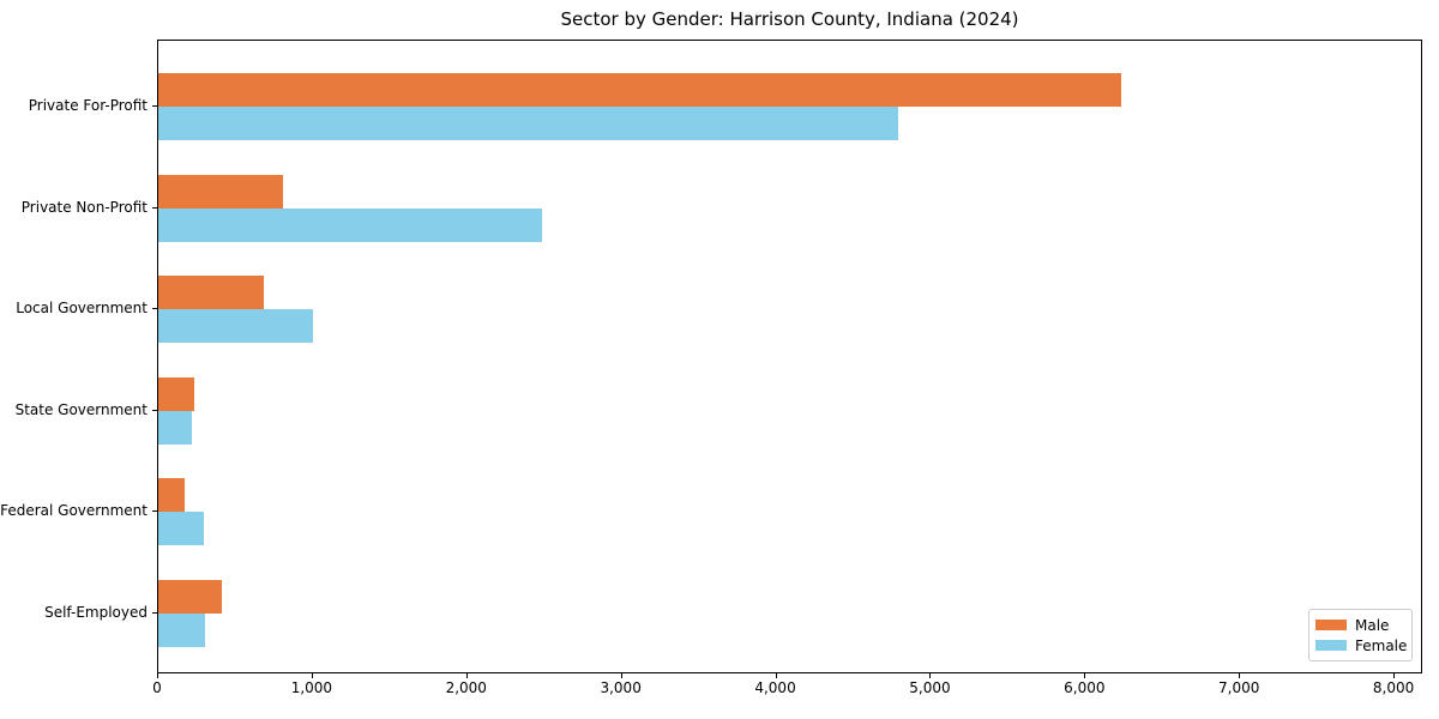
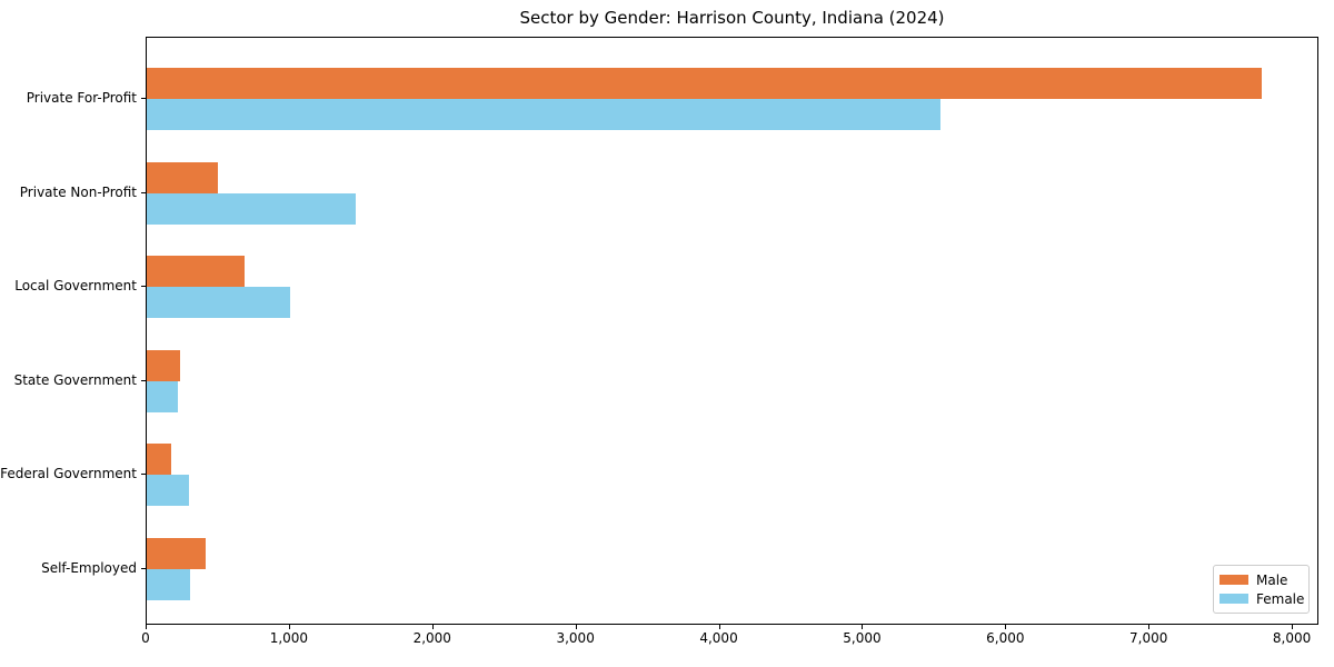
Male/Private For-Profit: 6230 -> 7780
Female/Private For-Profit: 4790 -> 5540
Male/Private Non-Profit: 810 -> 500
Female/Private Non-Profit: 2480 -> 1460
